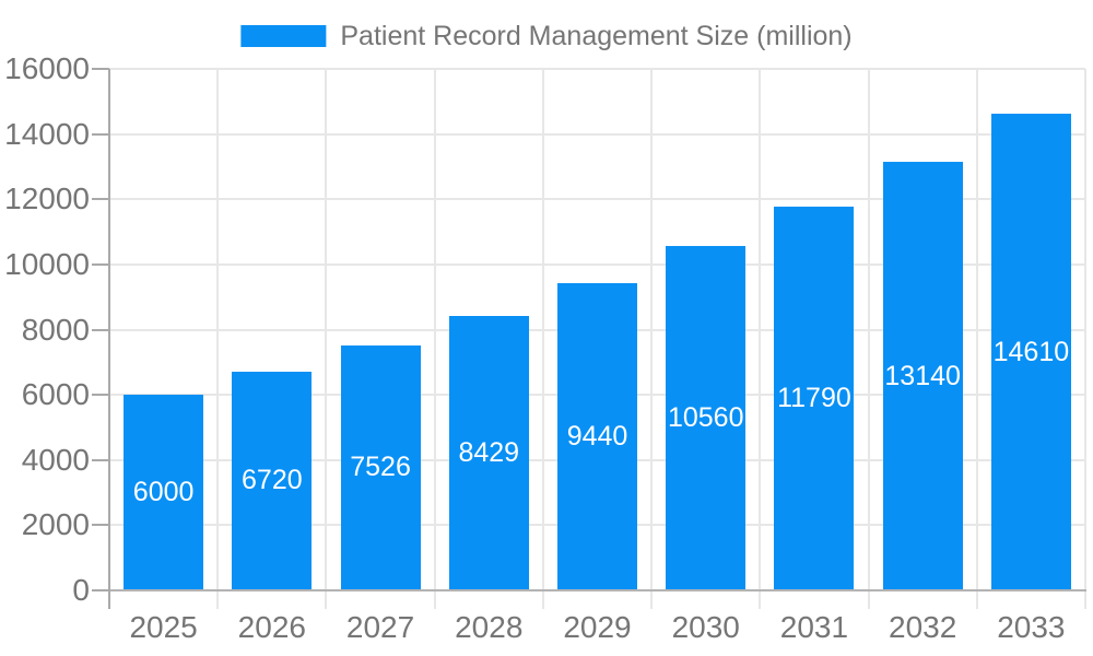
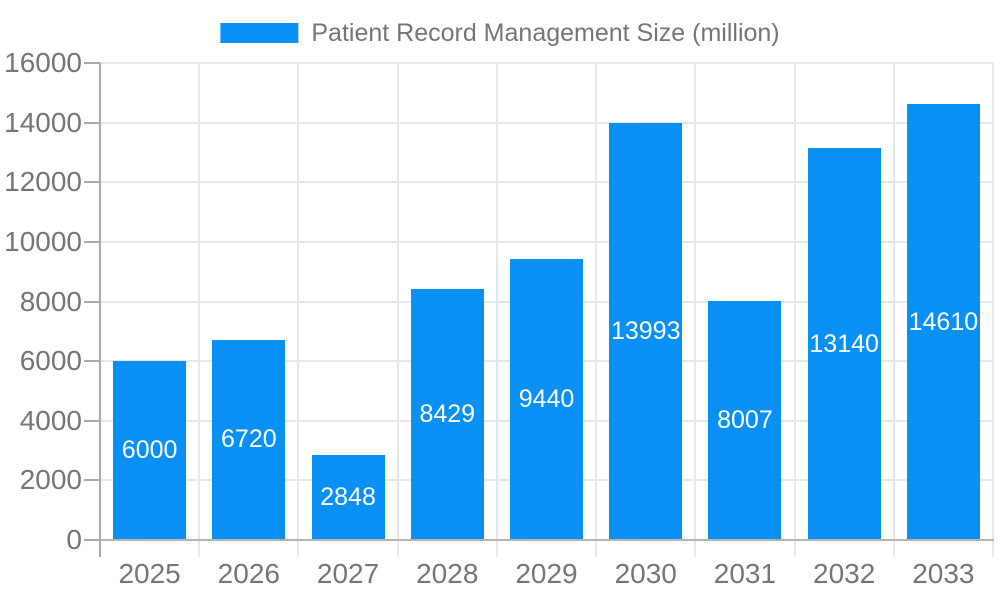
2027: 7526 -> 2848
2030: 10560 -> 13993
2031: 11790 -> 8007
